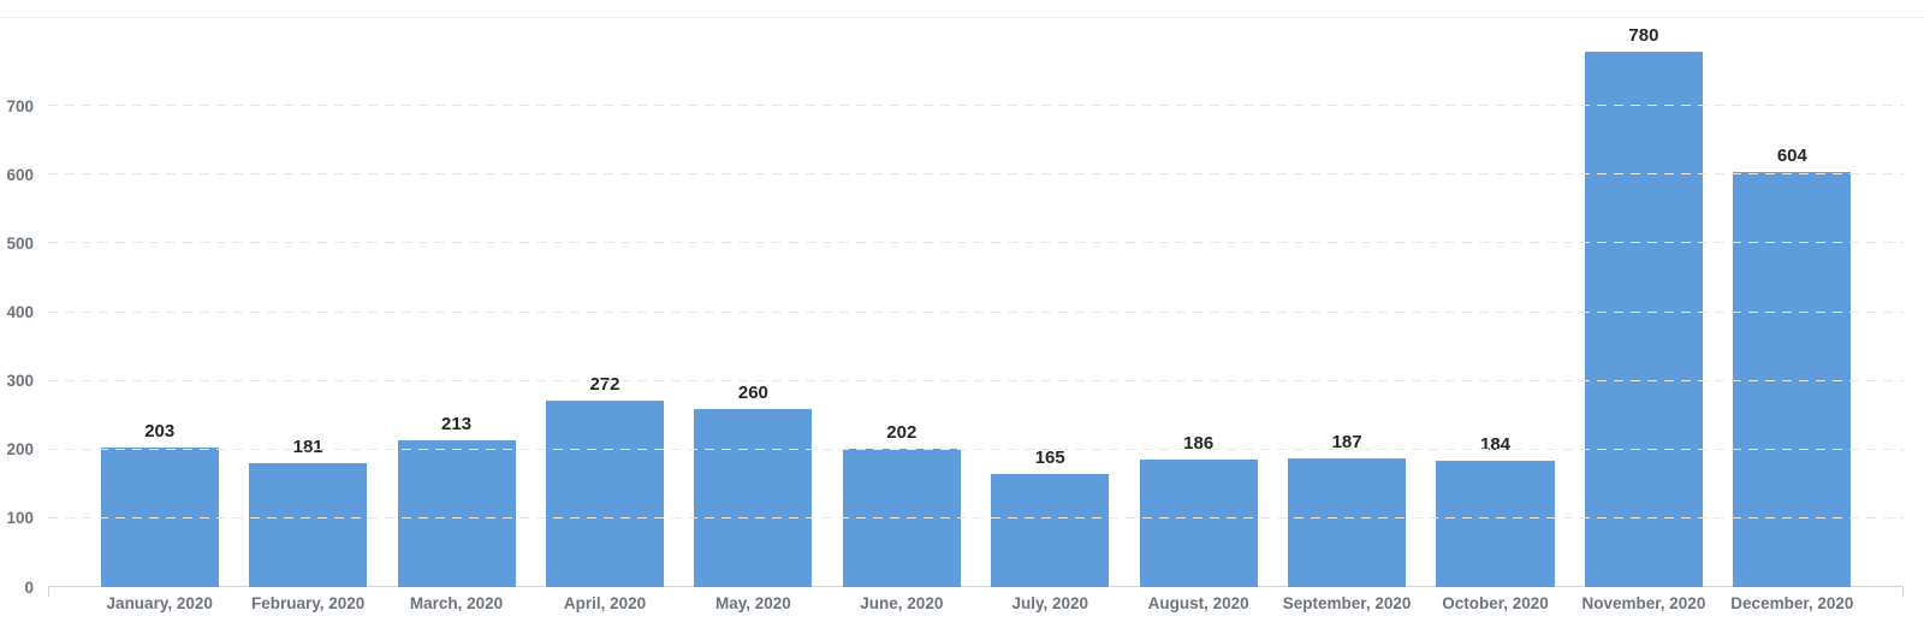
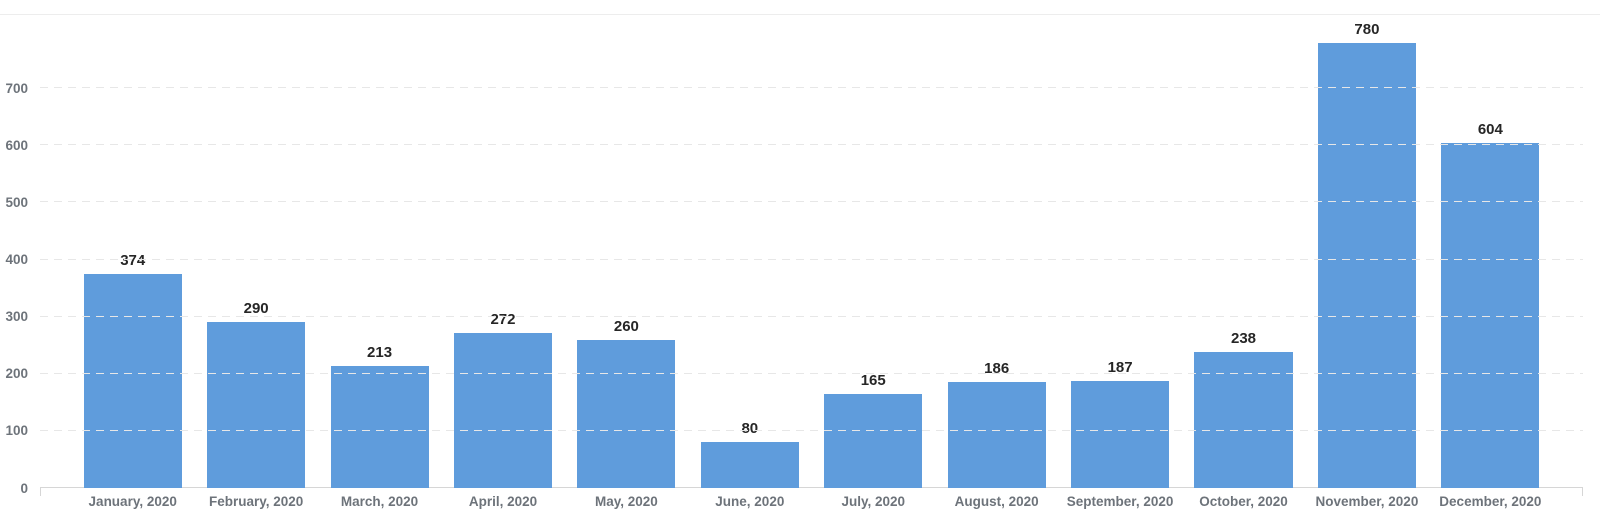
January, 2020: 203 -> 374
February, 2020: 181 -> 290
June, 2020: 202 -> 80
October, 2020: 184 -> 238
